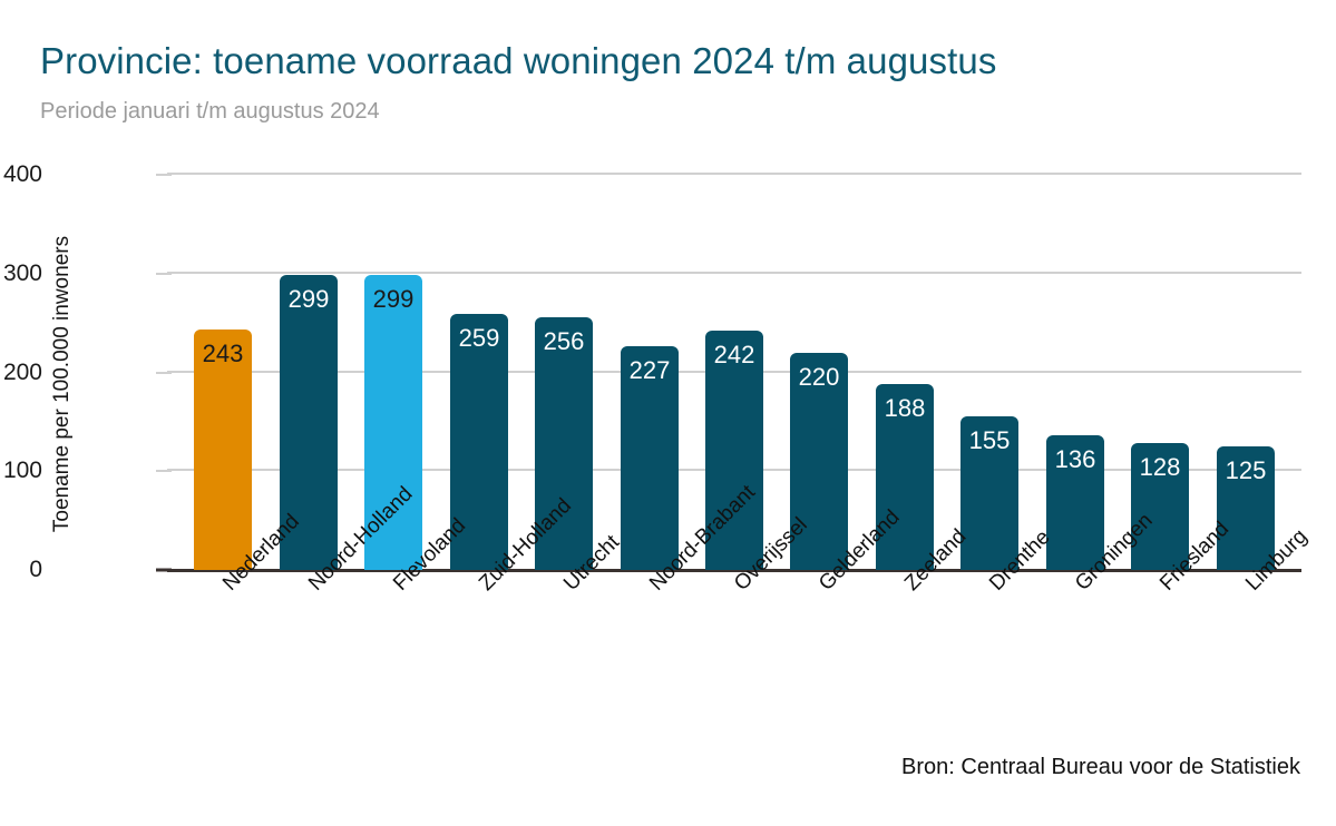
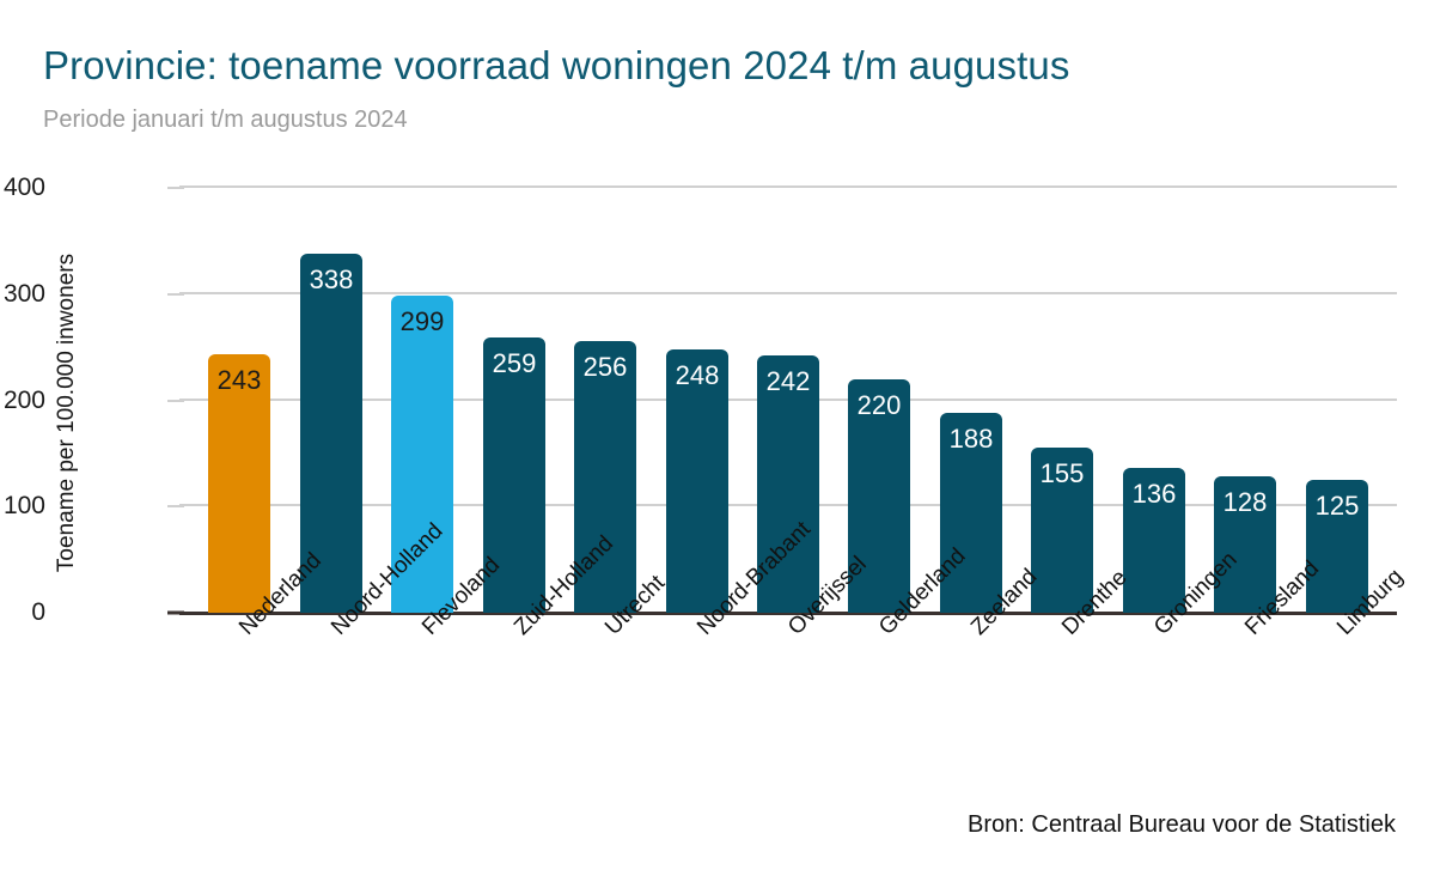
Noord-Holland: 299 -> 338
Noord-Brabant: 227 -> 248
